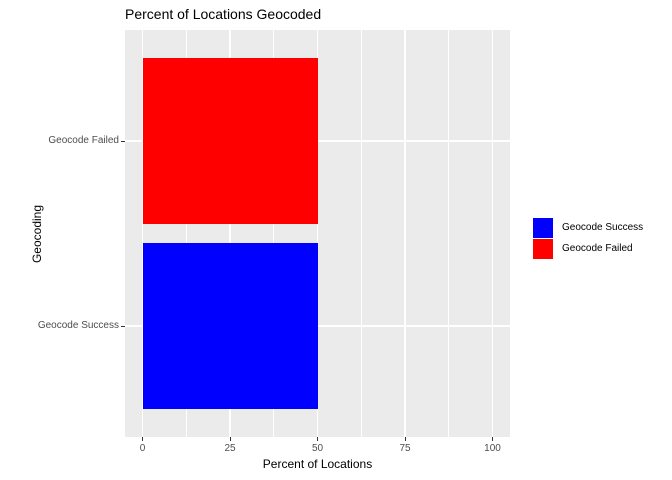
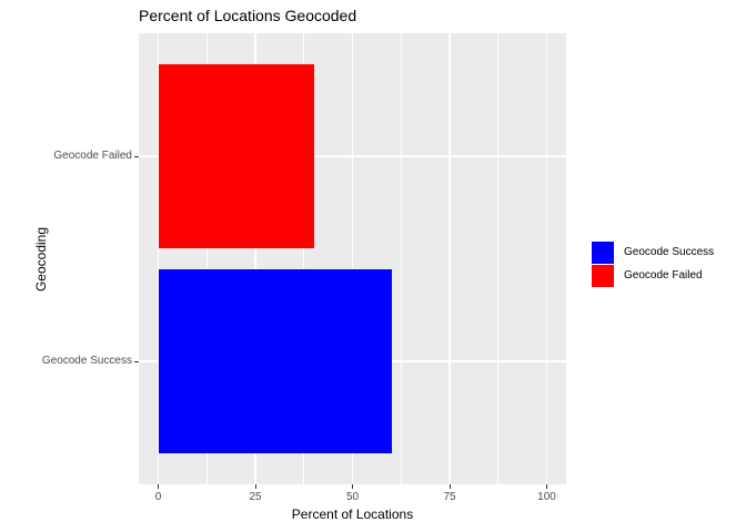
Geocode Failed: 50 -> 40
Geocode Success: 50 -> 60
